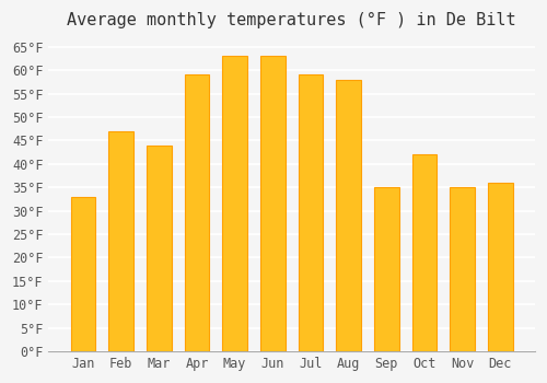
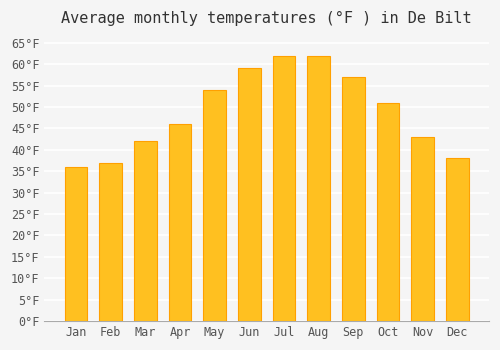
Jan: 33°F -> 36°F
Feb: 47°F -> 37°F
Mar: 44°F -> 42°F
Apr: 59°F -> 46°F
May: 63°F -> 54°F
Jun: 63°F -> 59°F
Jul: 59°F -> 62°F
Aug: 58°F -> 62°F
Sep: 35°F -> 57°F
Oct: 42°F -> 51°F
Nov: 35°F -> 43°F
Dec: 36°F -> 38°F
